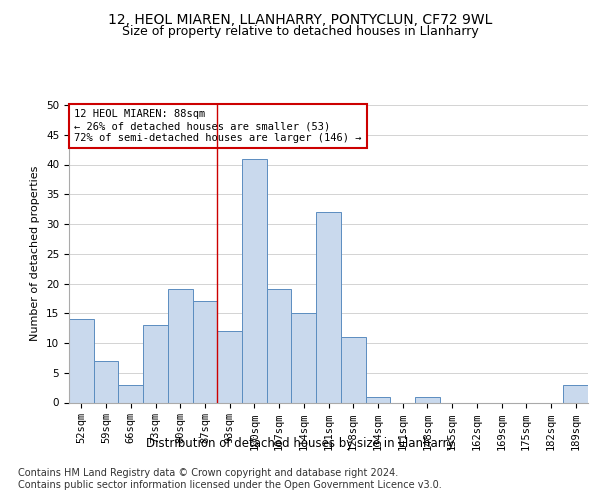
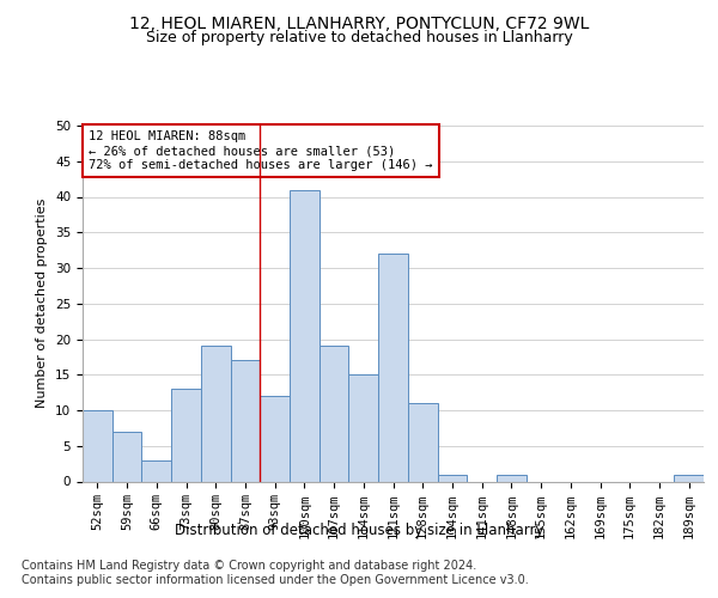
52sqm: 14 -> 10
189sqm: 3 -> 1
